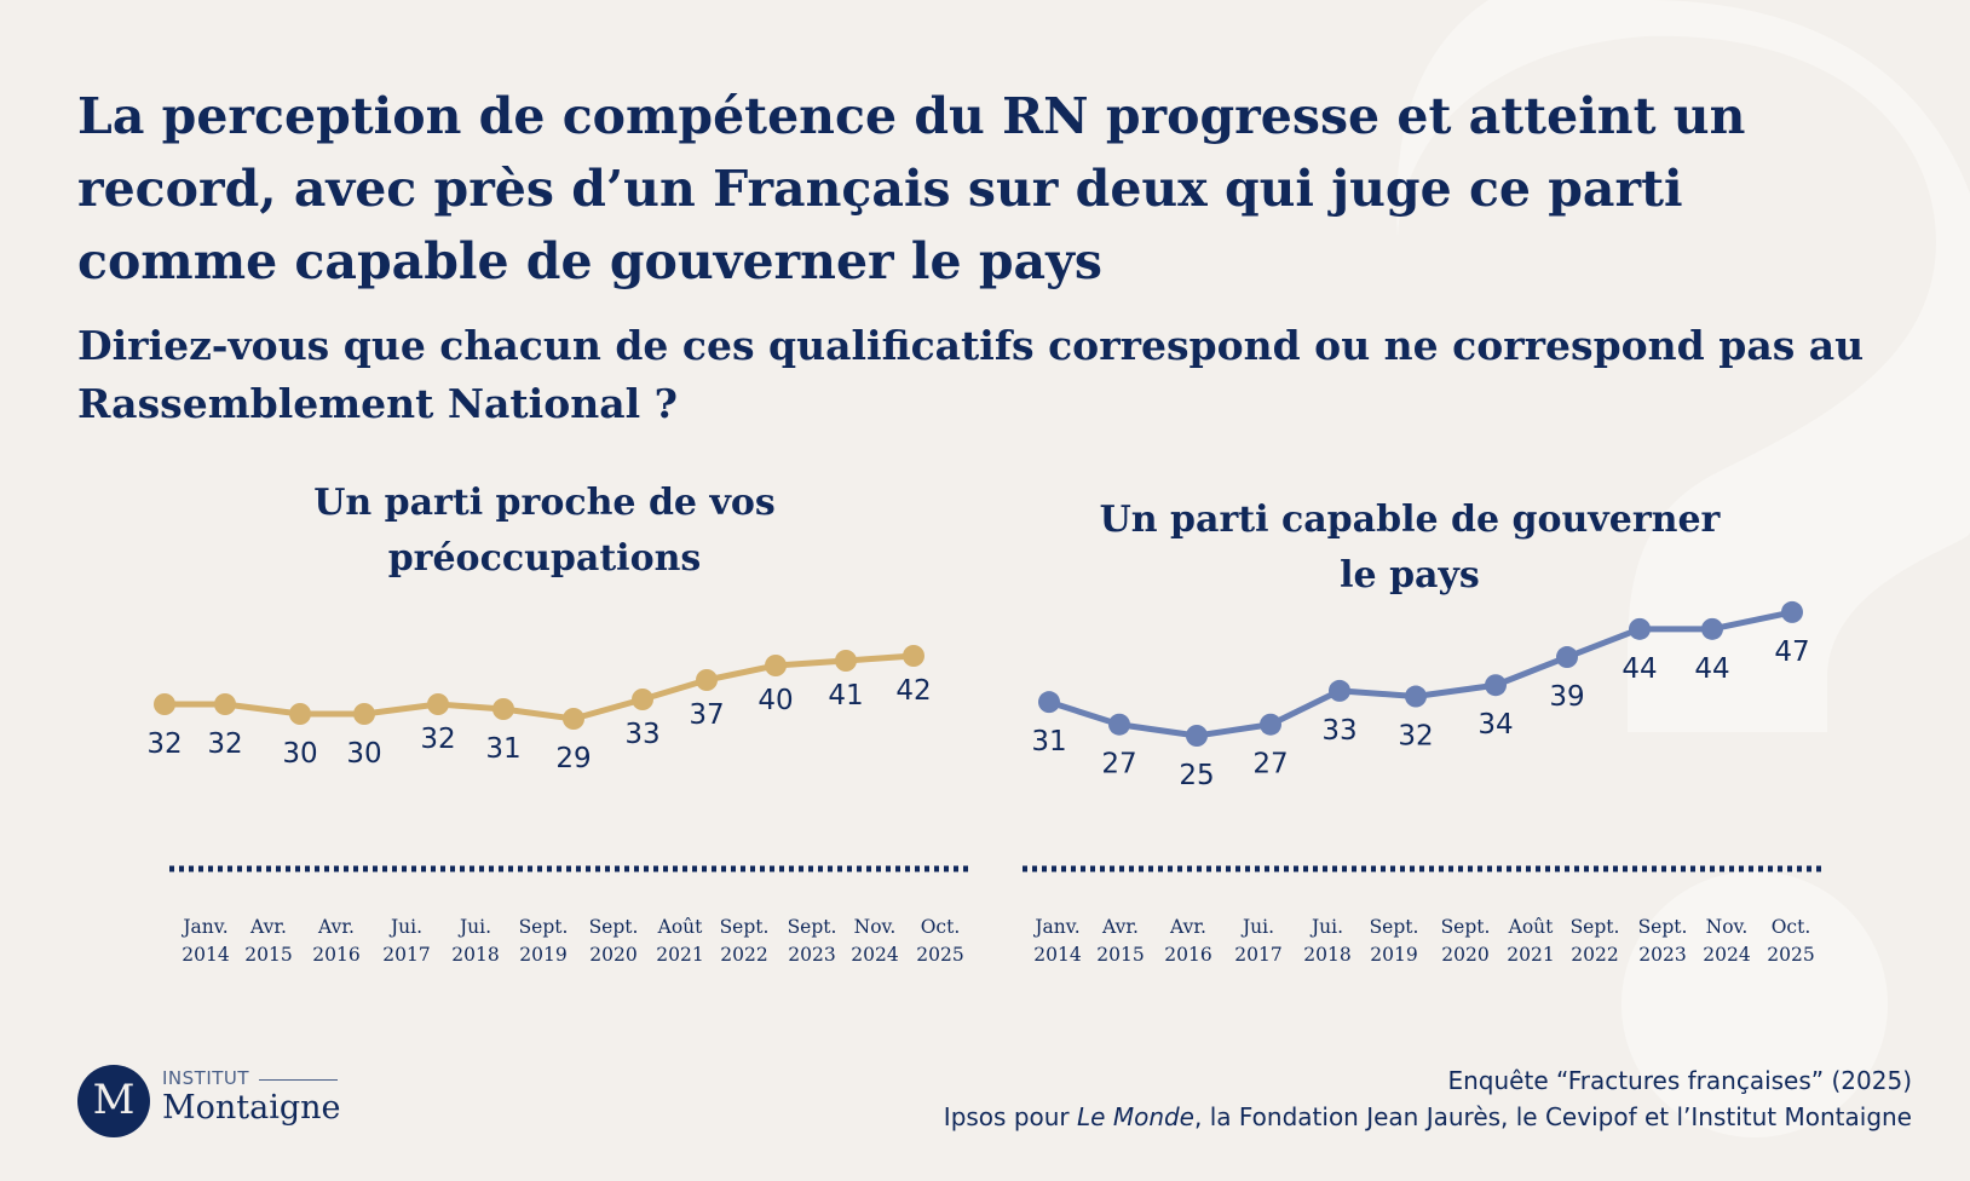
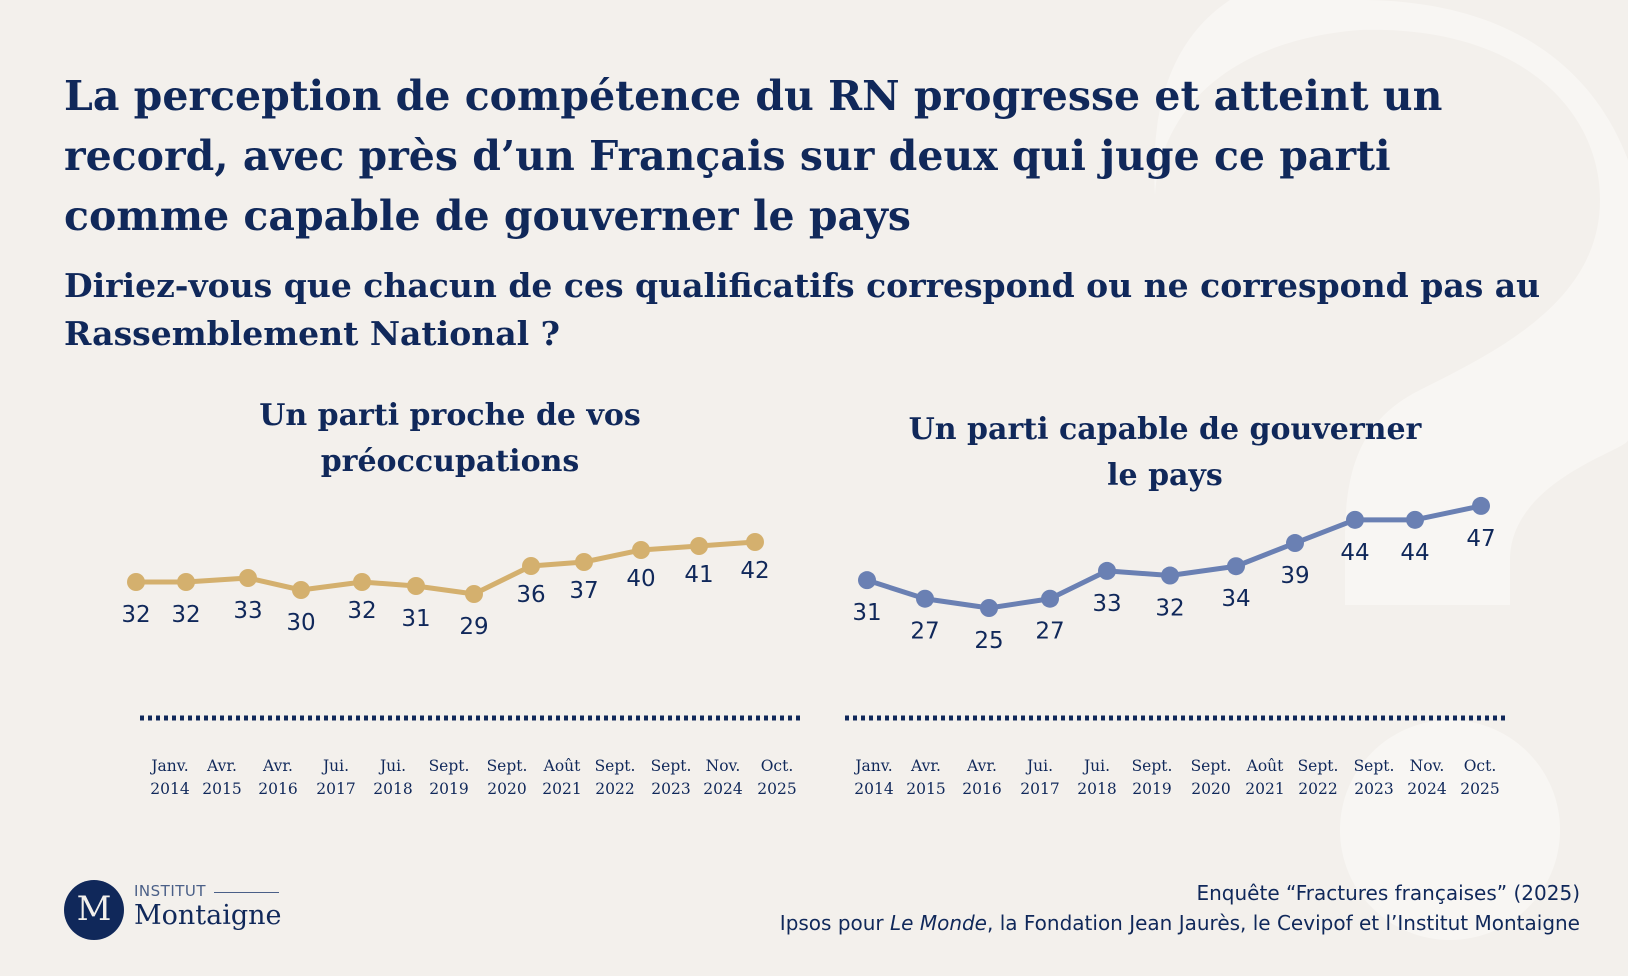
Un parti proche de vos préoccupations/Avr. 2016: 30 -> 33
Un parti proche de vos préoccupations/Août 2021: 33 -> 36
